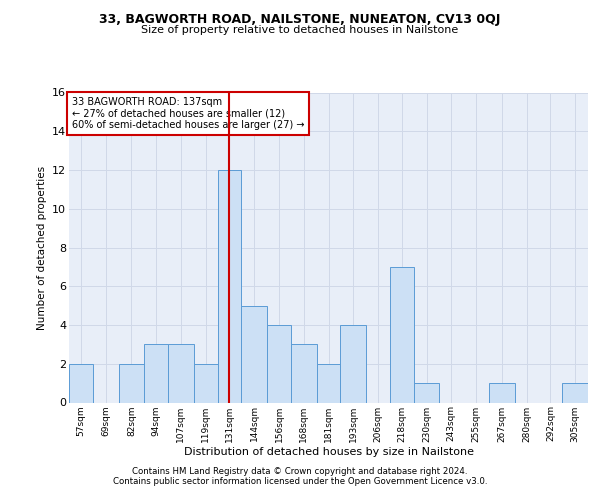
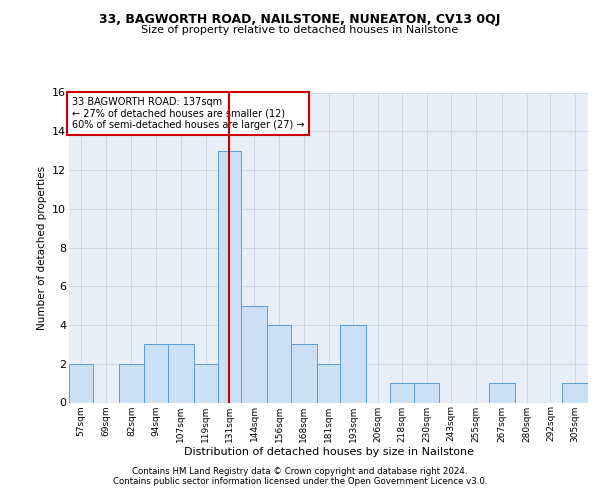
131sqm: 12 -> 13
218sqm: 7 -> 1
